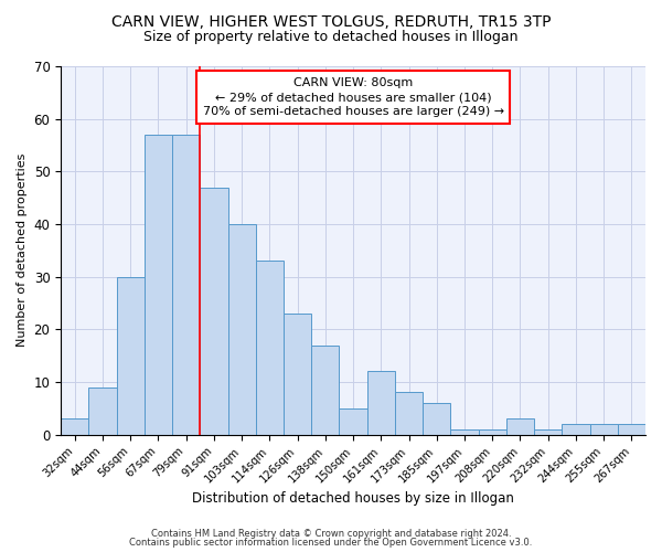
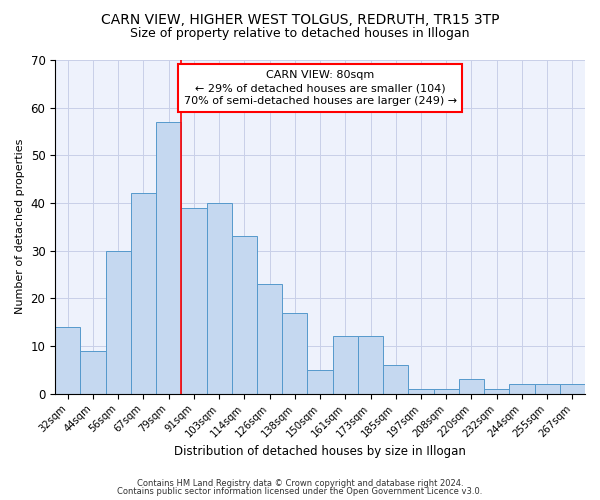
32sqm: 3 -> 14
67sqm: 57 -> 42
91sqm: 47 -> 39
173sqm: 8 -> 12
